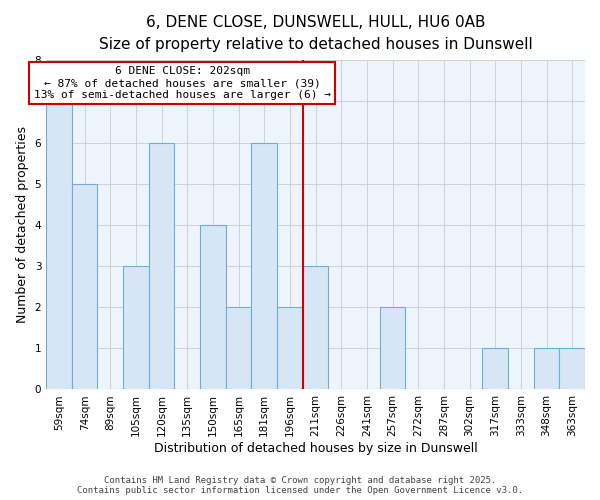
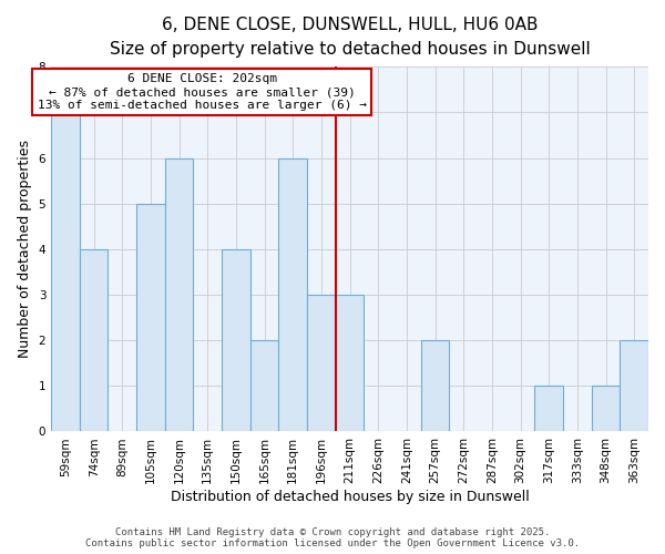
74sqm: 5 -> 4
105sqm: 3 -> 5
196sqm: 2 -> 3
363sqm: 1 -> 2
